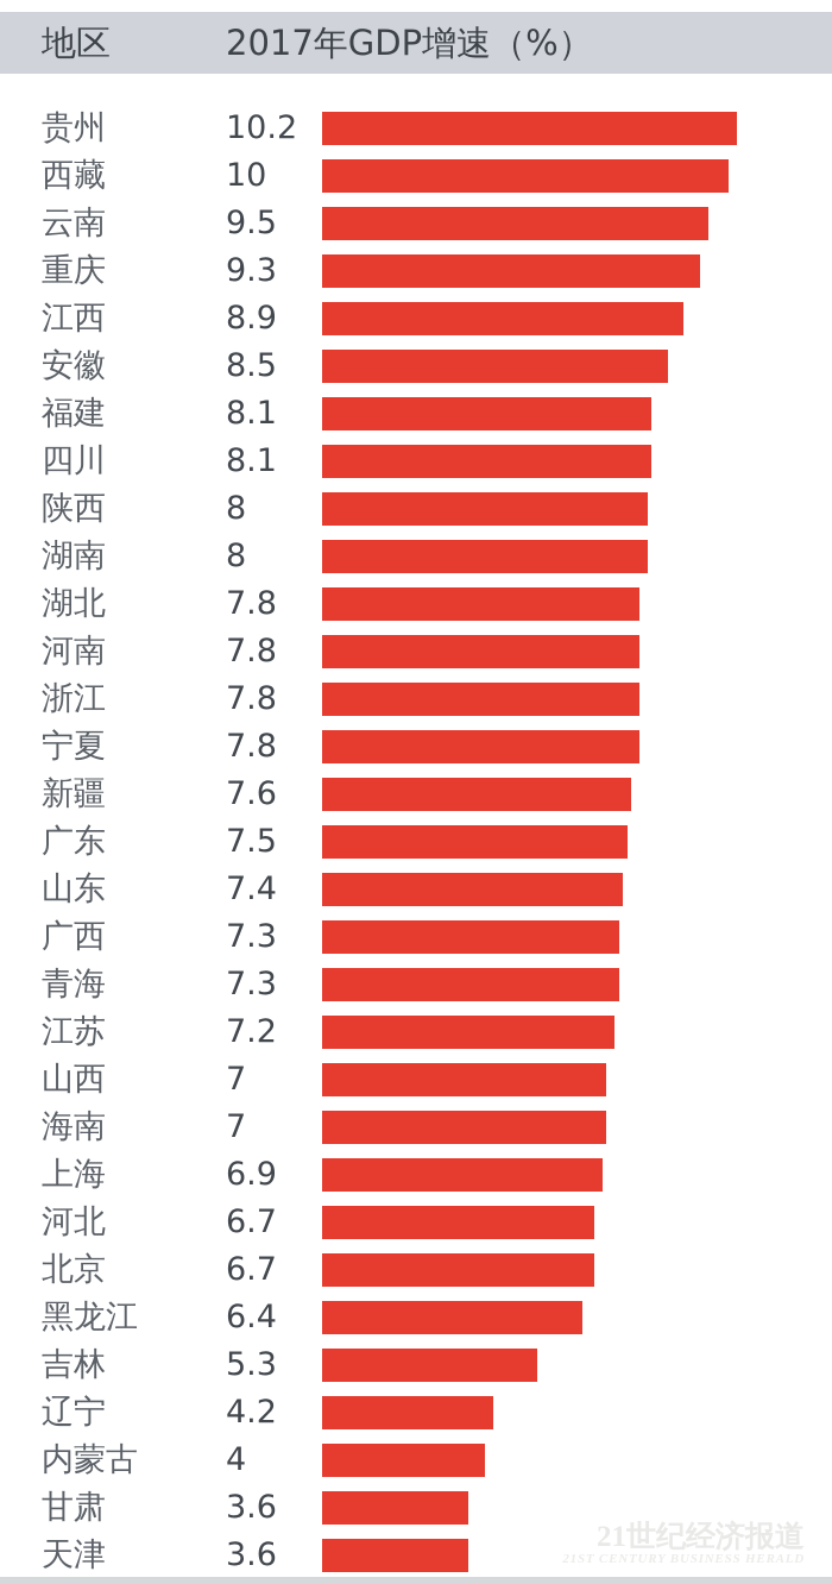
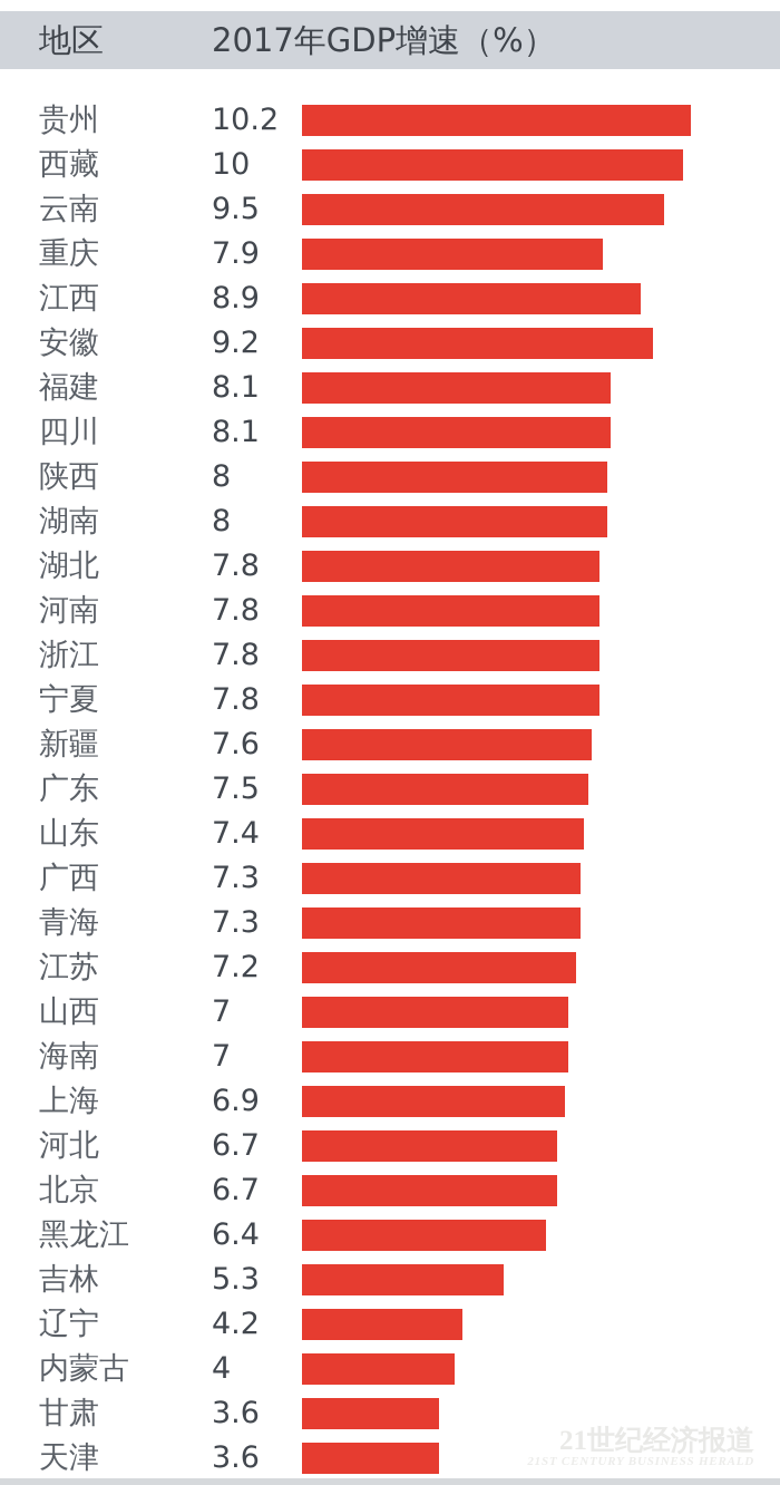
重庆: 9.3 -> 7.9
安徽: 8.5 -> 9.2
